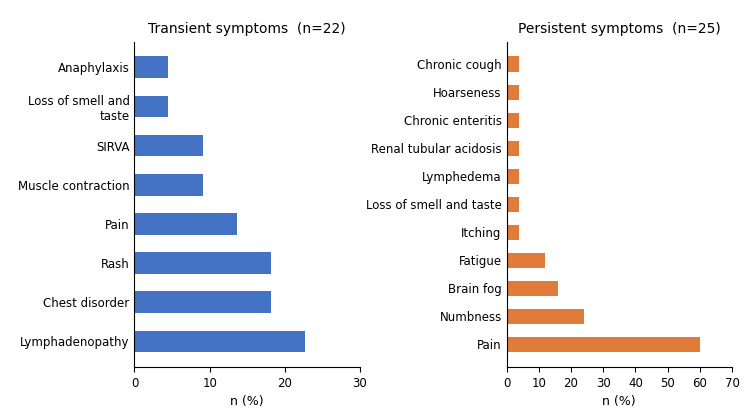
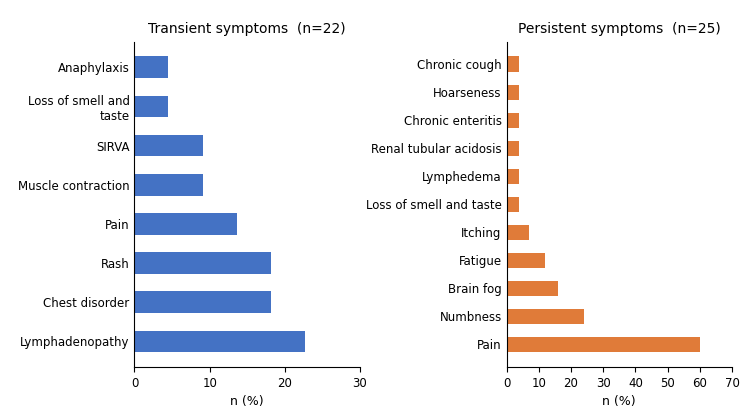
Persistent symptoms (n=25)/Itching: 4 -> 7
